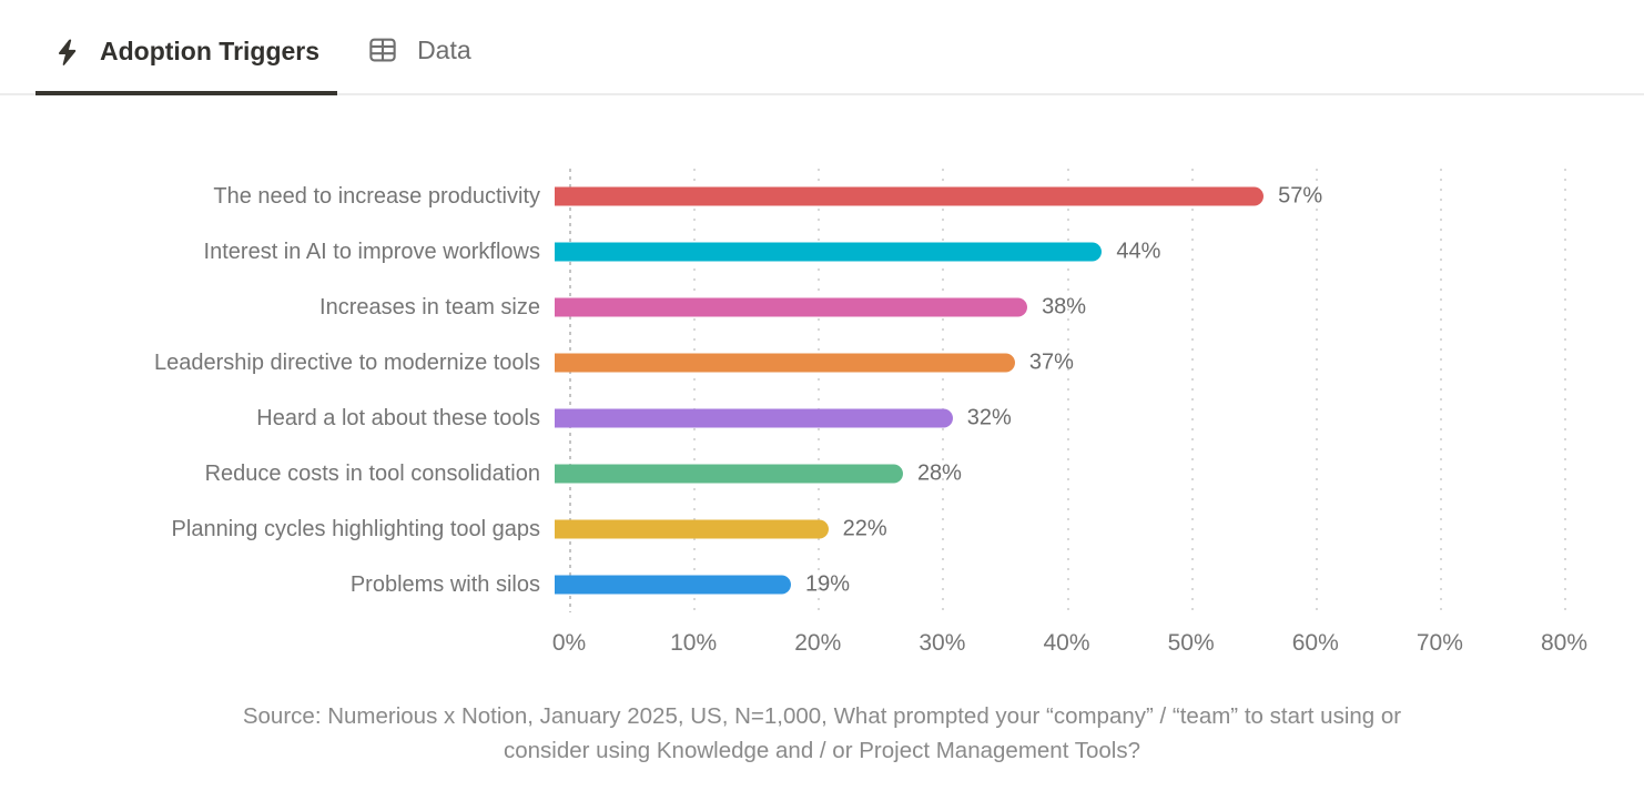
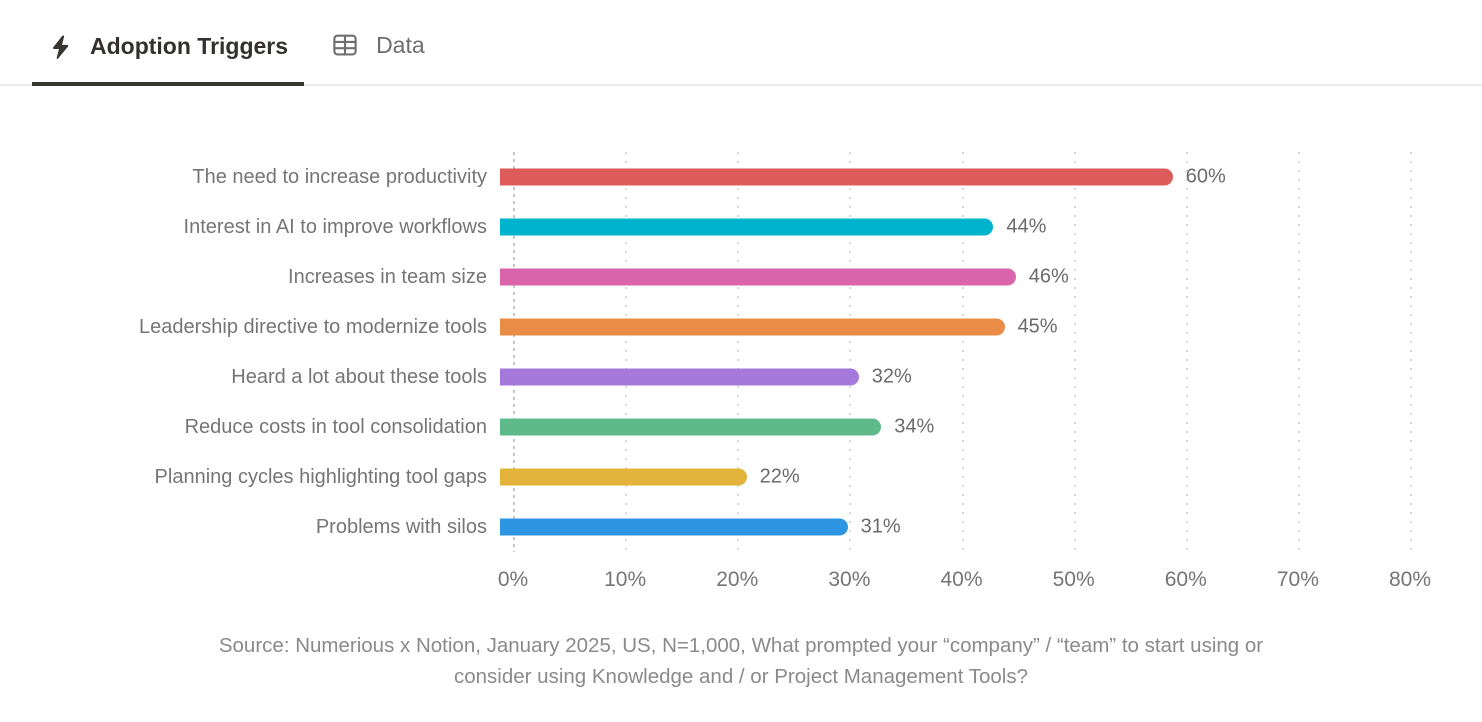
The need to increase productivity: 57% -> 60%
Increases in team size: 38% -> 46%
Leadership directive to modernize tools: 37% -> 45%
Reduce costs in tool consolidation: 28% -> 34%
Problems with silos: 19% -> 31%
